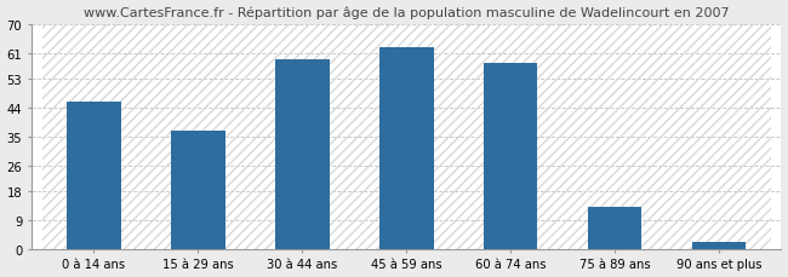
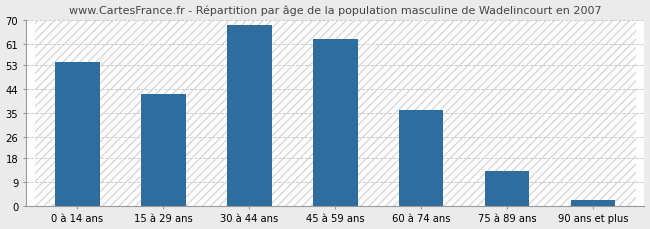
0 à 14 ans: 46 -> 54
15 à 29 ans: 37 -> 42
30 à 44 ans: 59 -> 68
60 à 74 ans: 58 -> 36
